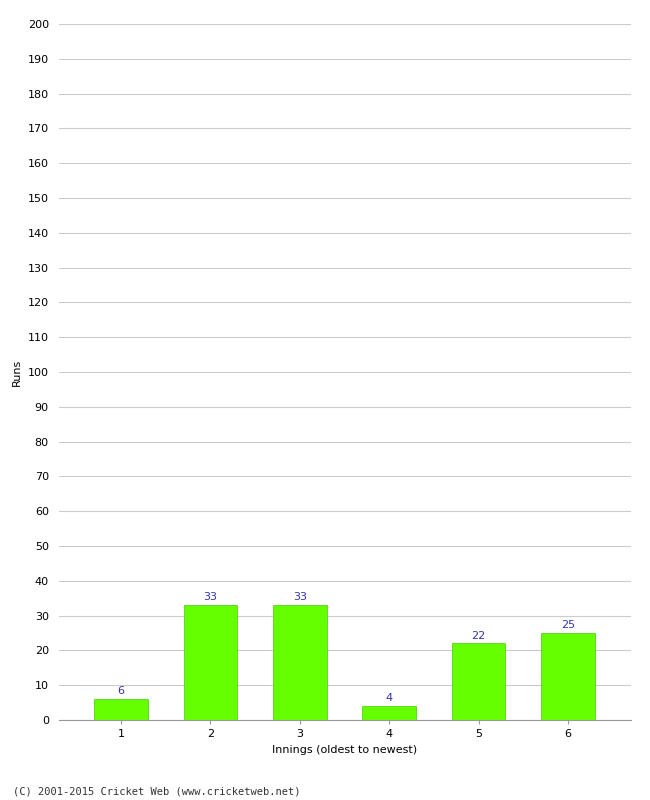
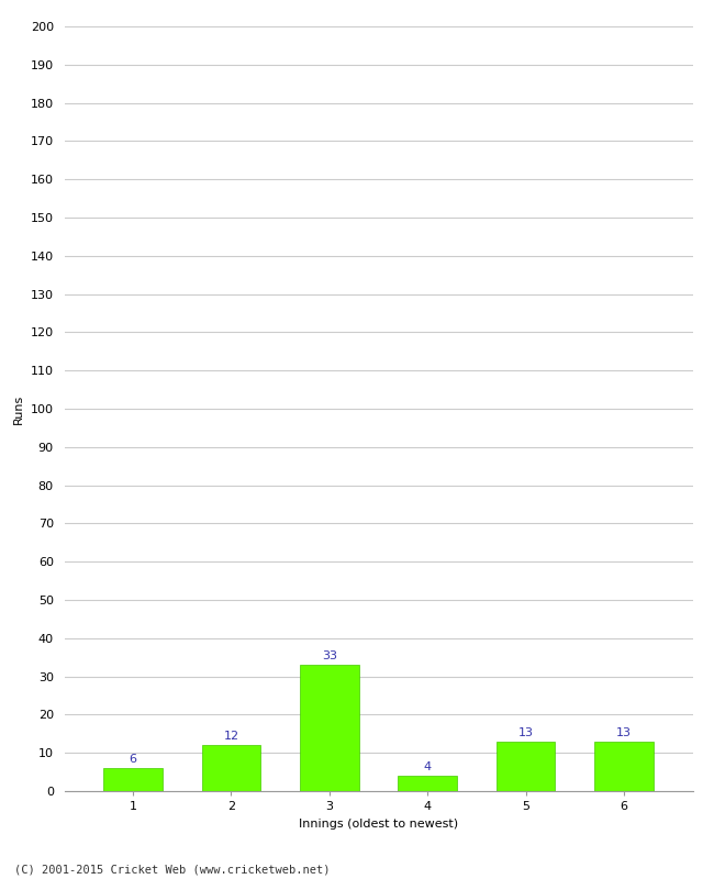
2: 33 -> 12
5: 22 -> 13
6: 25 -> 13
